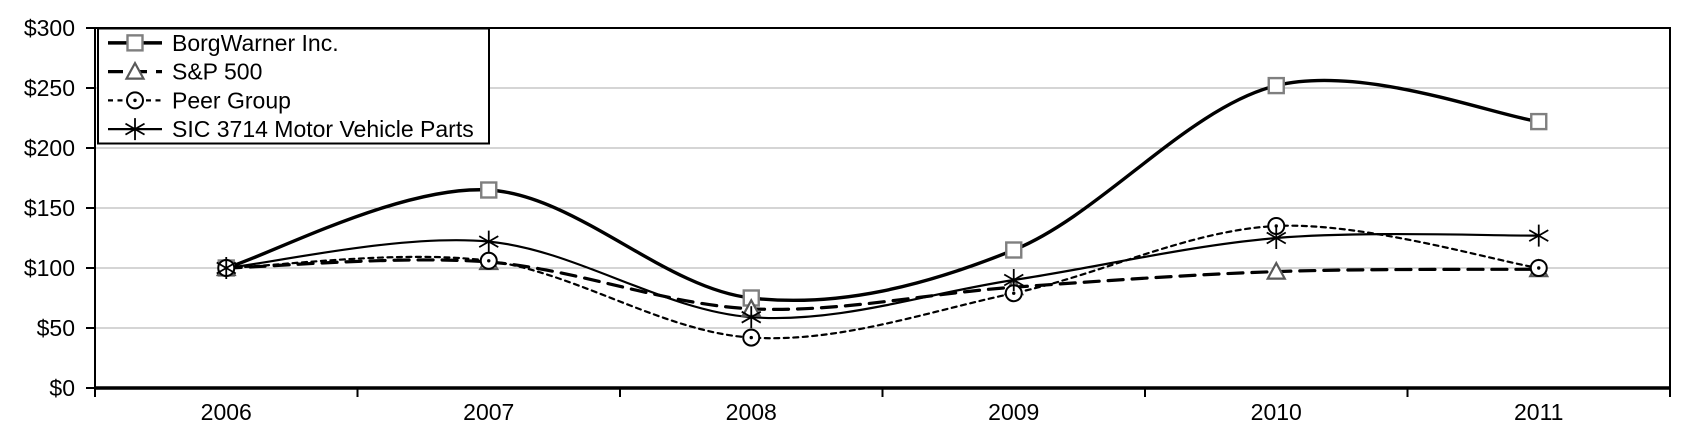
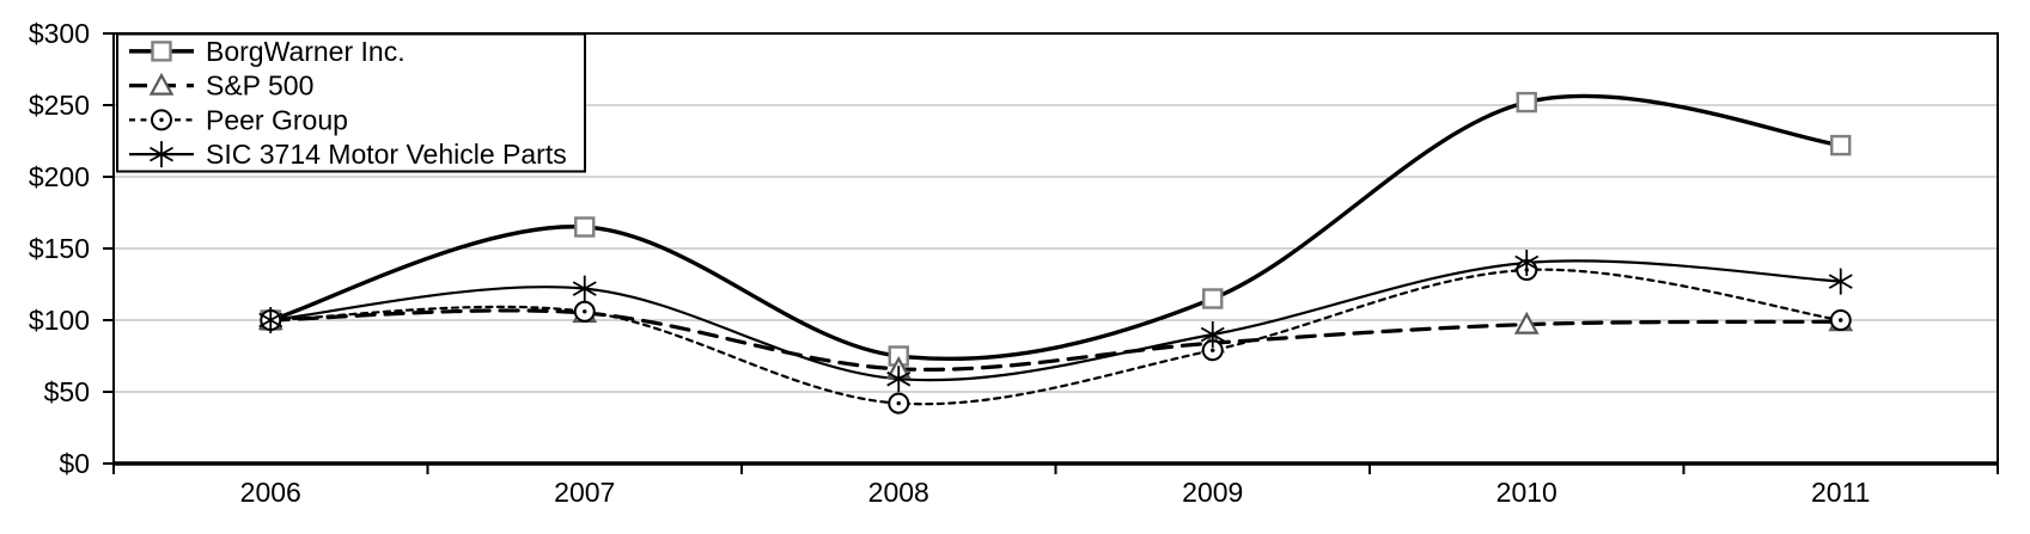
SIC 3714 Motor Vehicle Parts/2010: $125 -> $140
